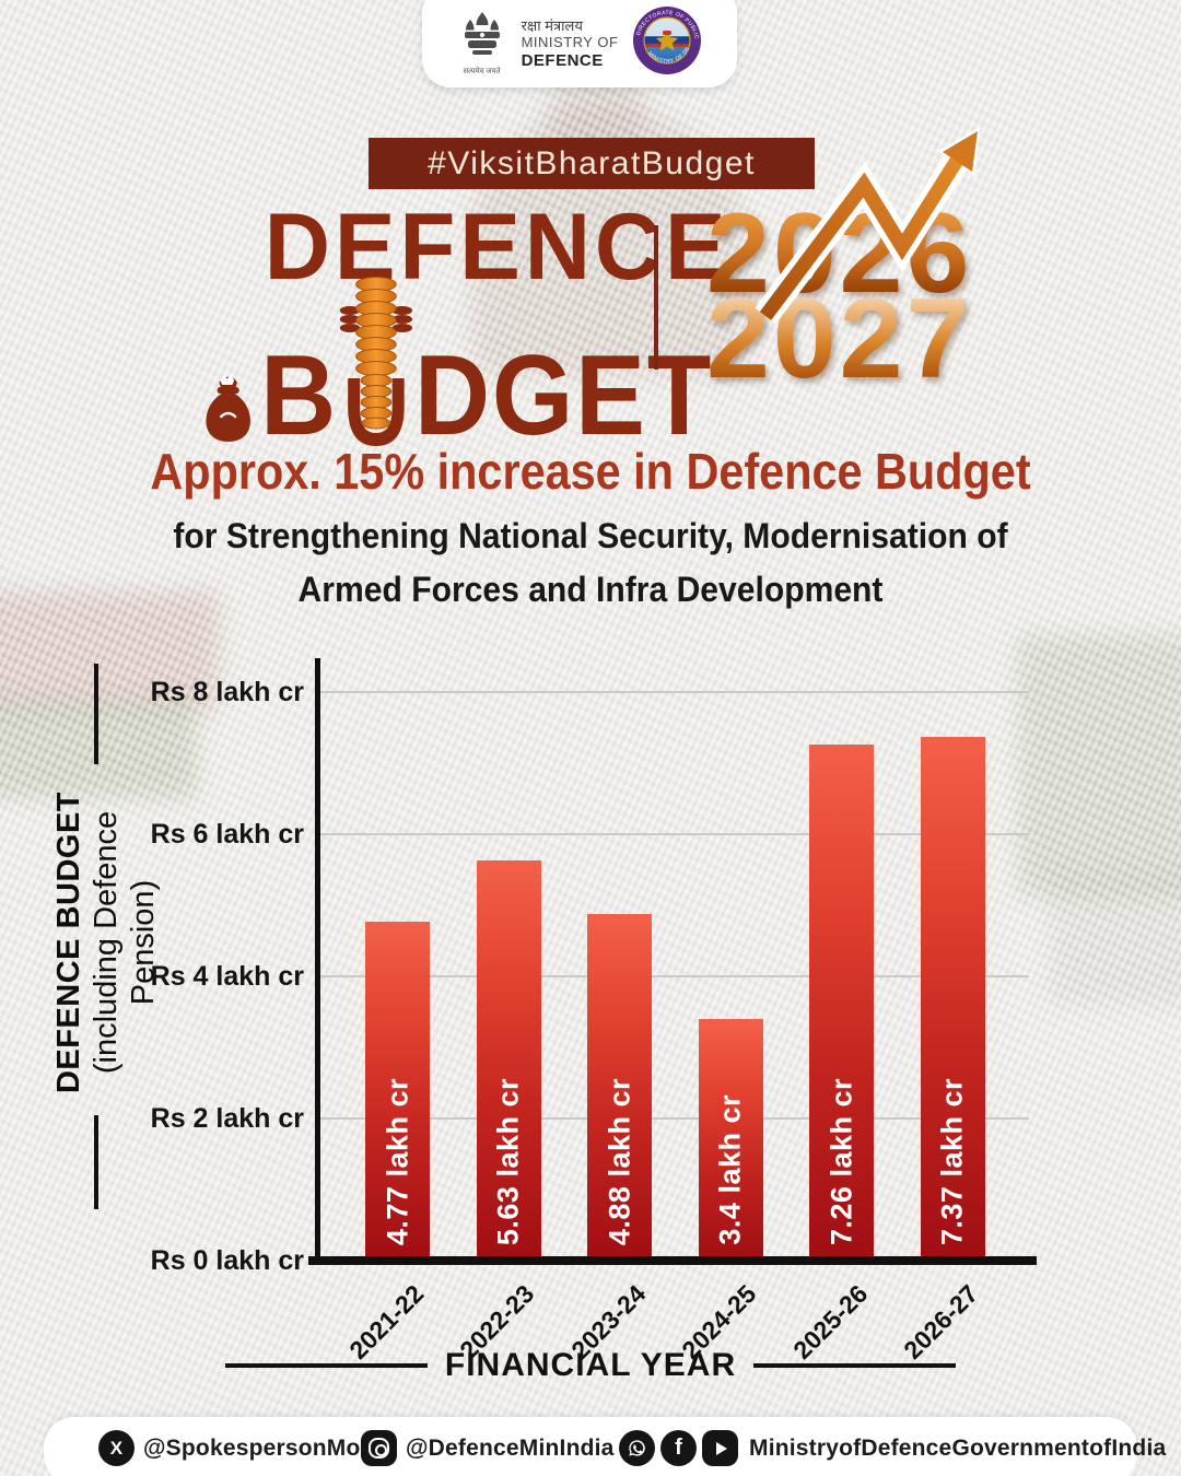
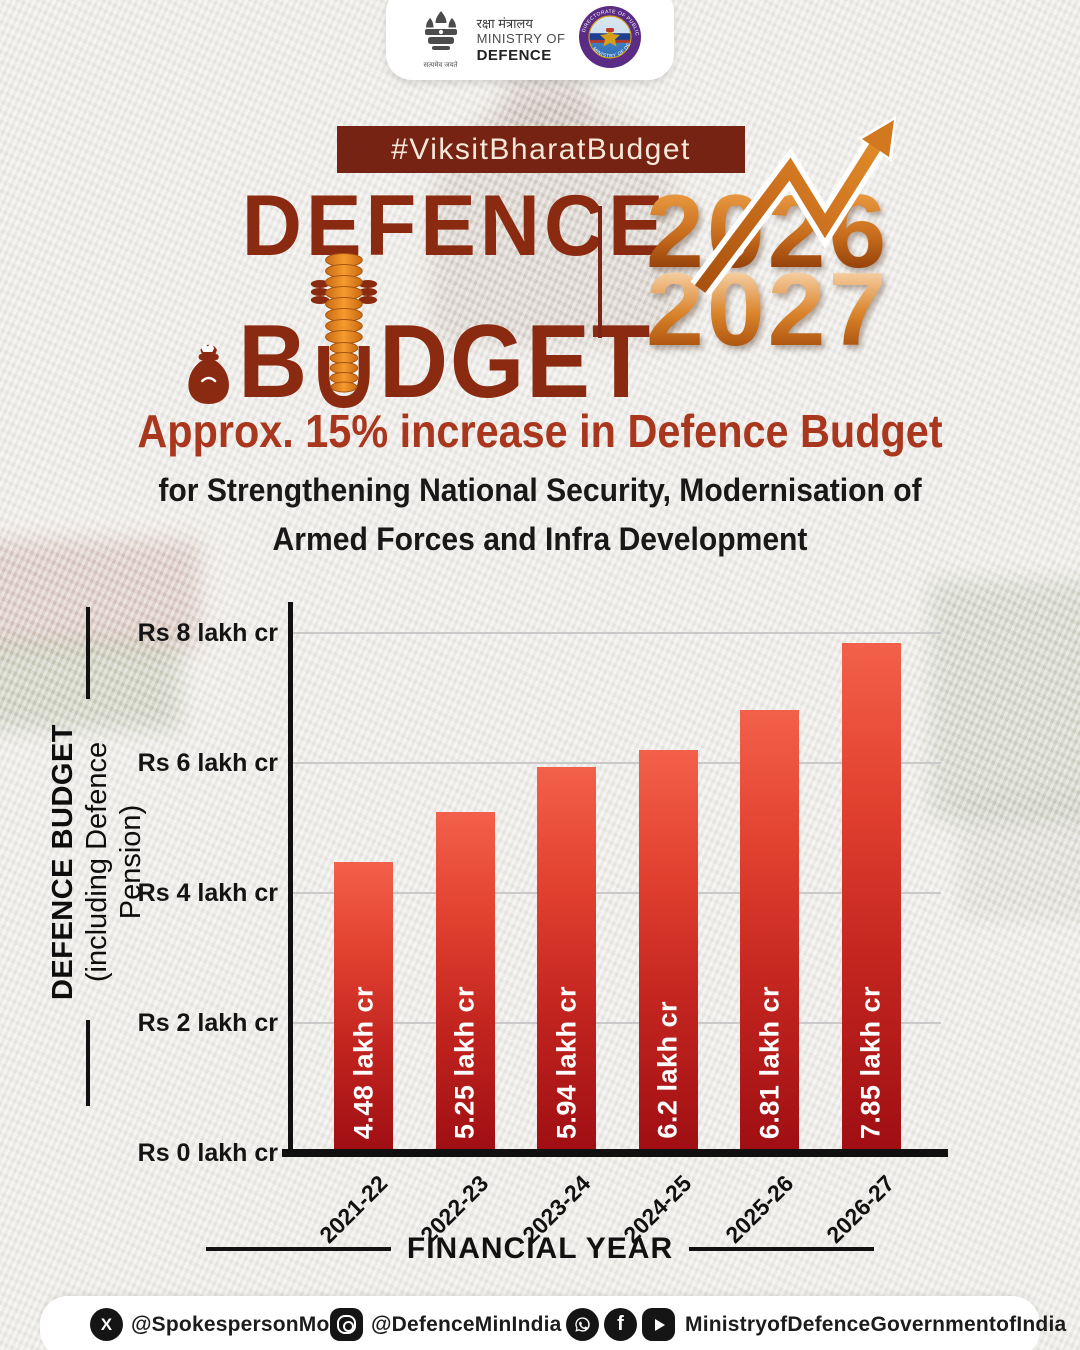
2021-22: 4.77 -> 4.48
2022-23: 5.63 -> 5.25
2023-24: 4.88 -> 5.94
2024-25: 3.4 -> 6.2
2025-26: 7.26 -> 6.81
2026-27: 7.37 -> 7.85
